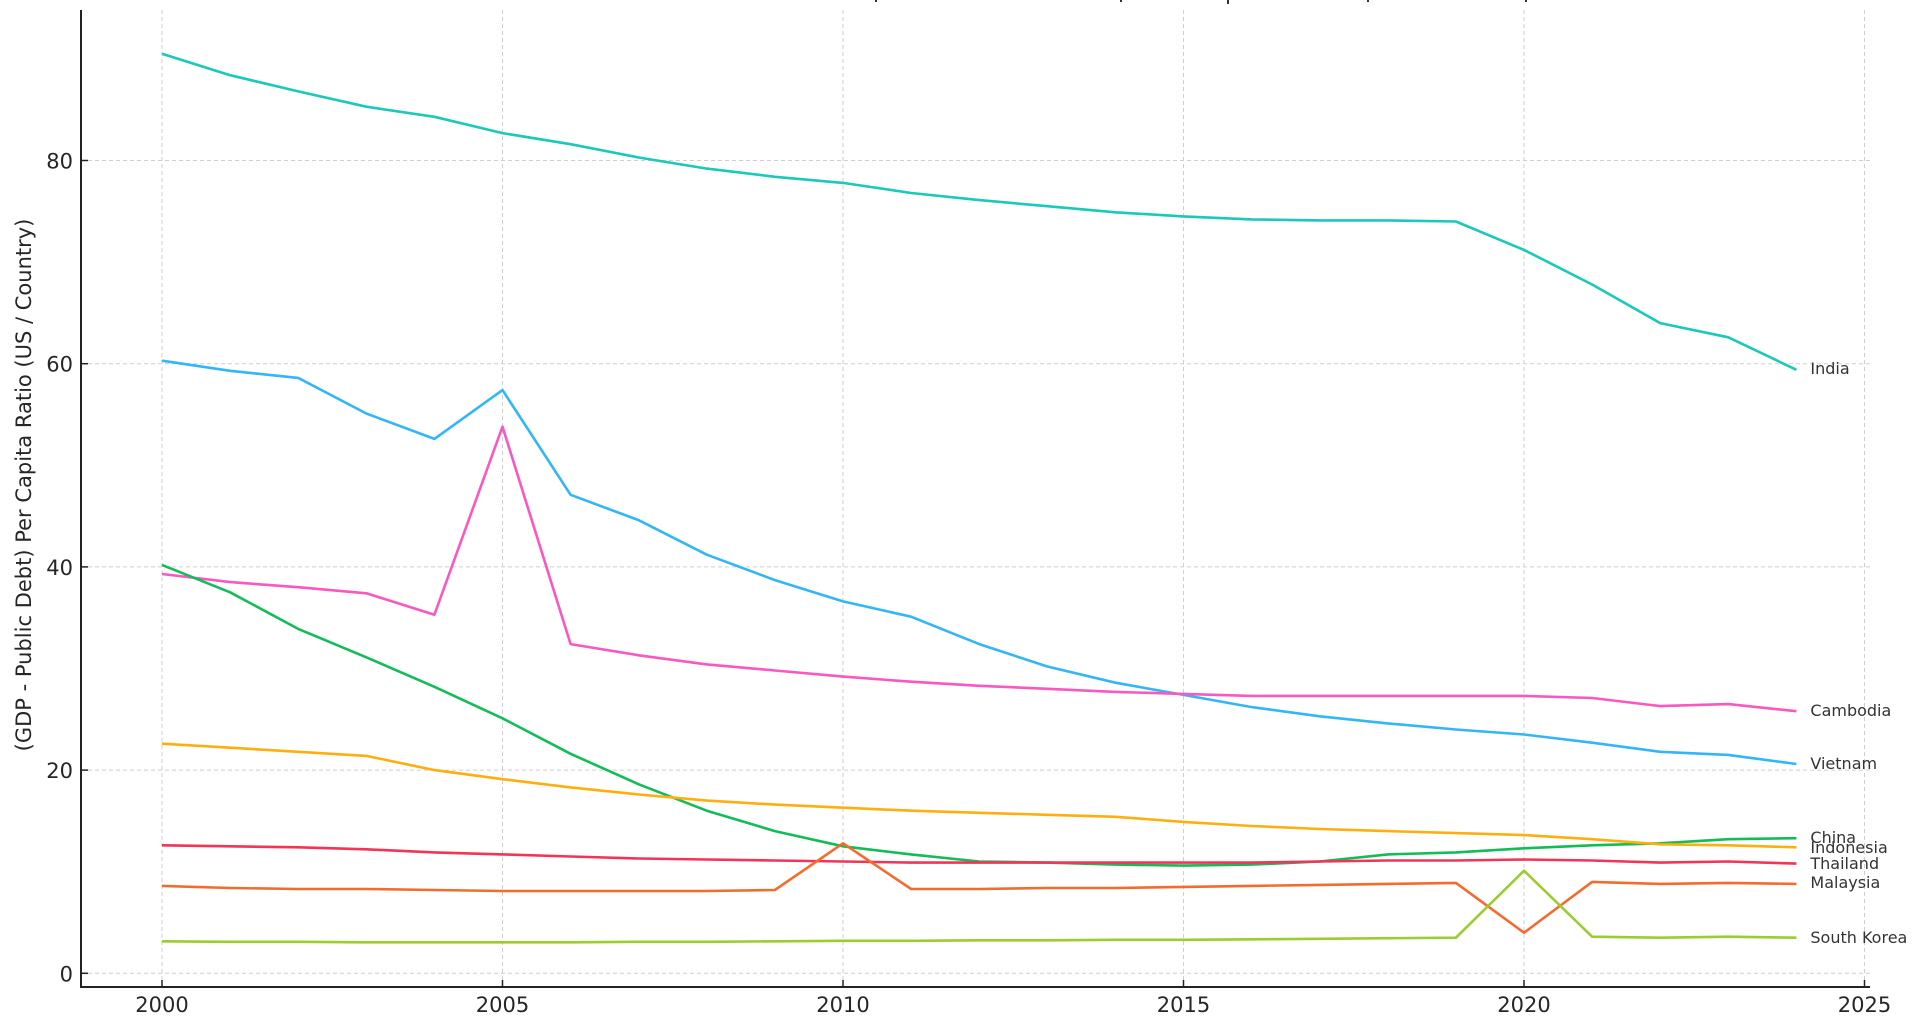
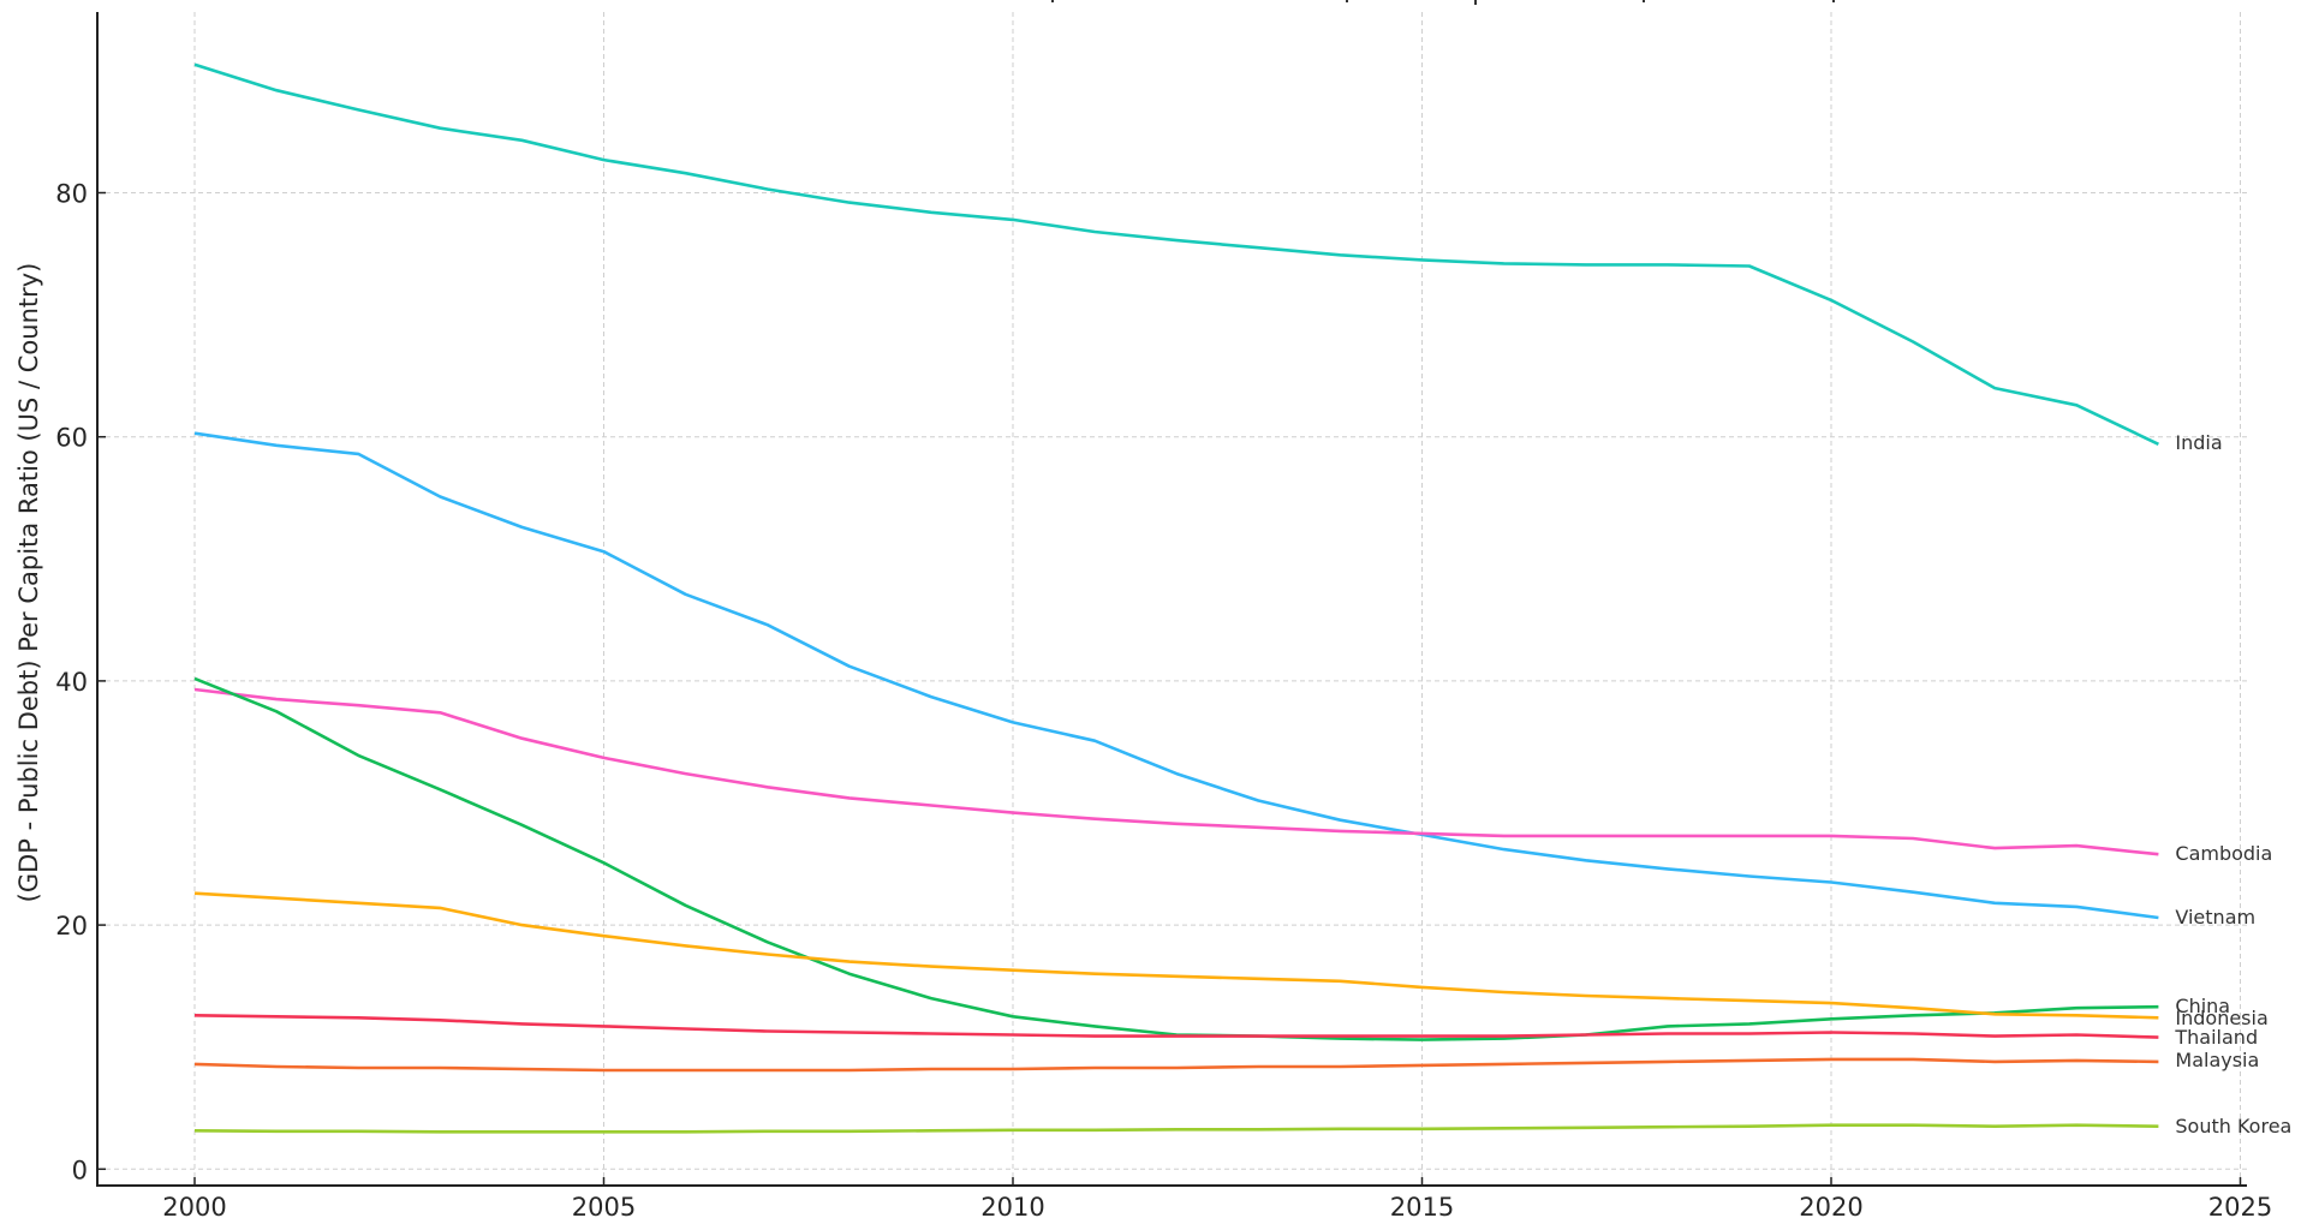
Vietnam/2005: 57.4 -> 50.6
Cambodia/2005: 53.8 -> 33.7
Malaysia/2010: 12.8 -> 8.2
Malaysia/2020: 4.0 -> 9.0
South Korea/2020: 10.1 -> 3.6
